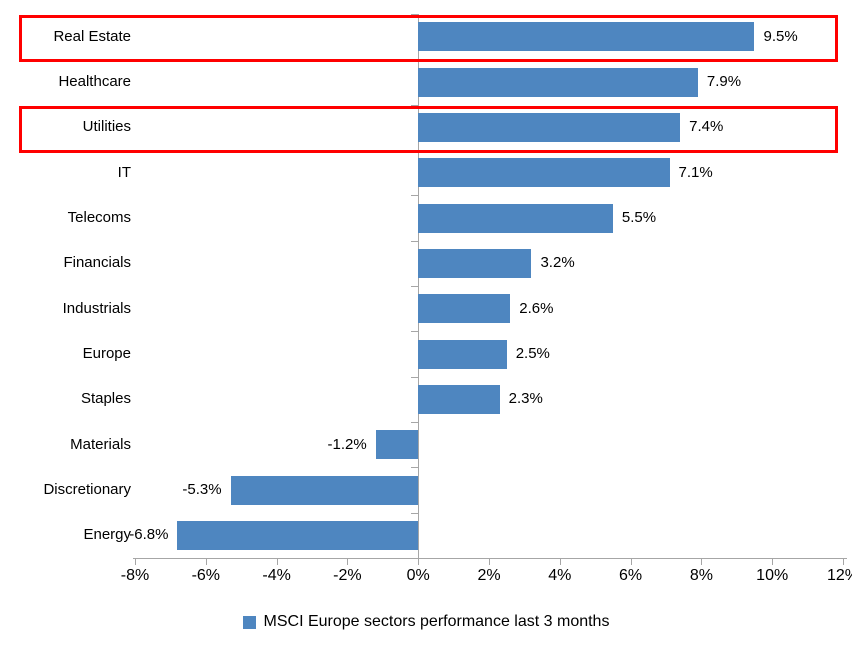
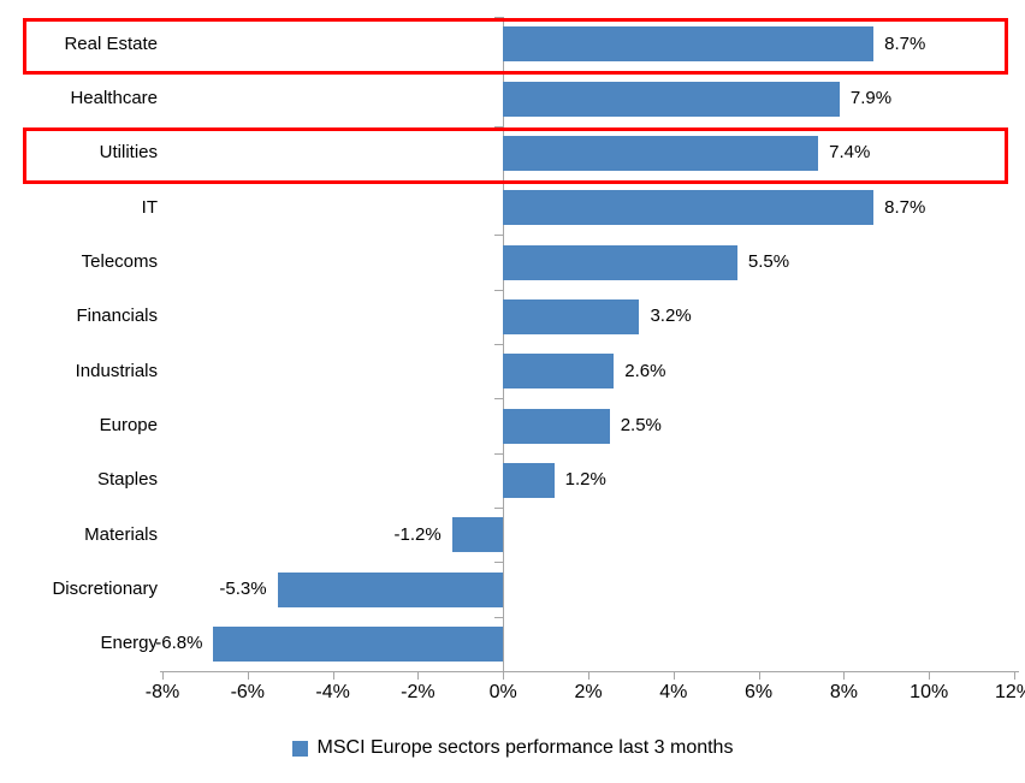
Real Estate: 9.5% -> 8.7%
IT: 7.1% -> 8.7%
Staples: 2.3% -> 1.2%
